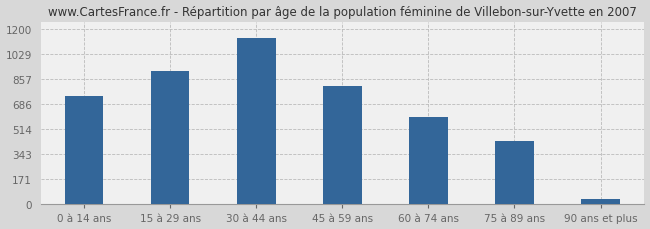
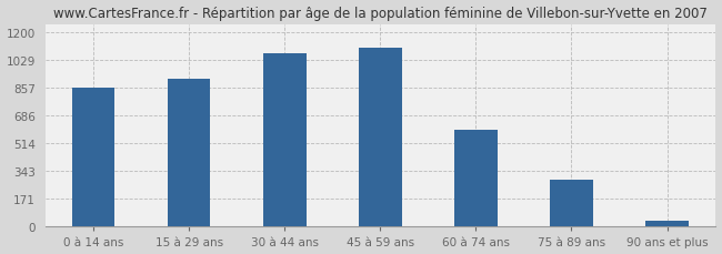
0 à 14 ans: 740 -> 860
30 à 44 ans: 1140 -> 1070
45 à 59 ans: 810 -> 1100
75 à 89 ans: 430 -> 290
